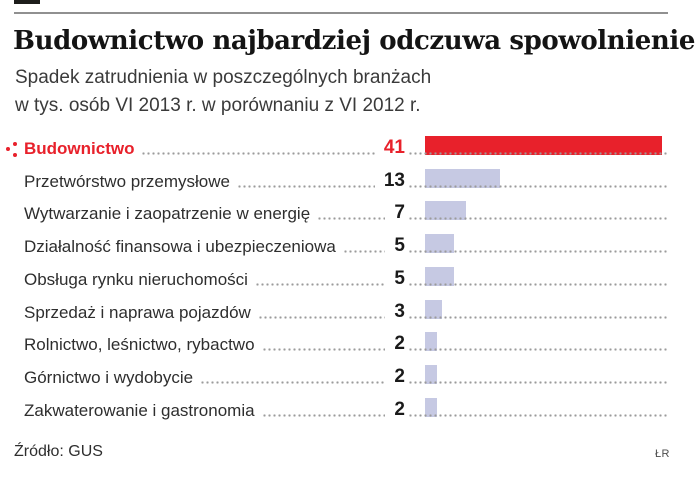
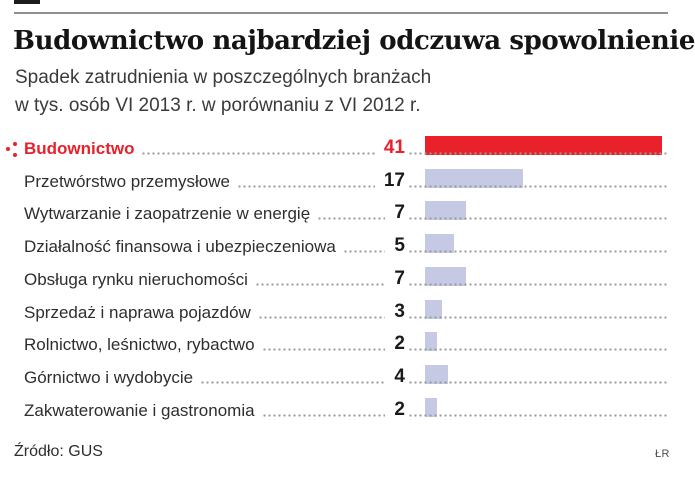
Przetwórstwo przemysłowe: 13 -> 17
Obsługa rynku nieruchomości: 5 -> 7
Górnictwo i wydobycie: 2 -> 4
